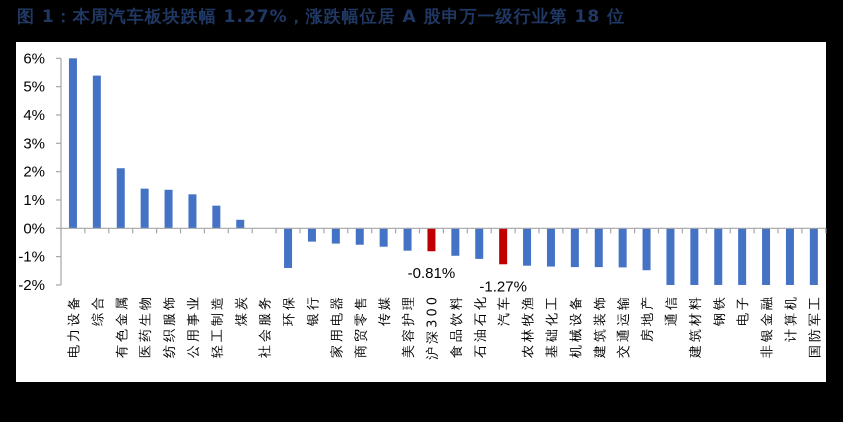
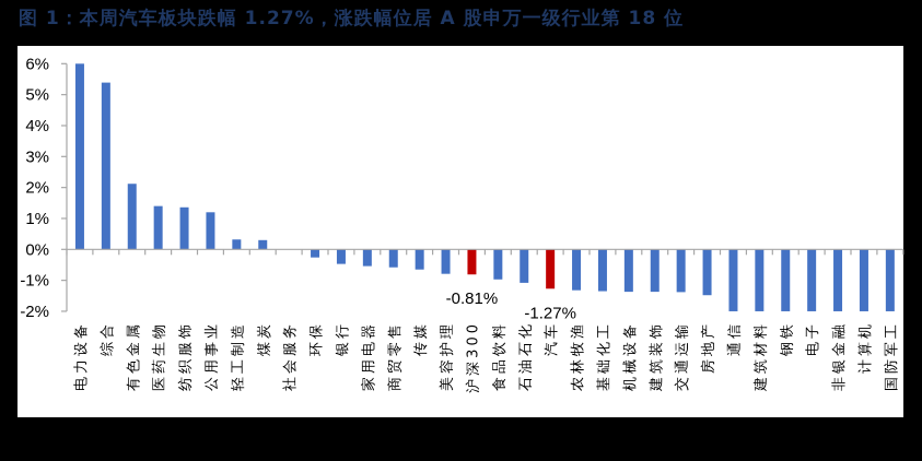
轻工制造: 0.8% -> 0.3%
环保: -1.4% -> -0.3%
